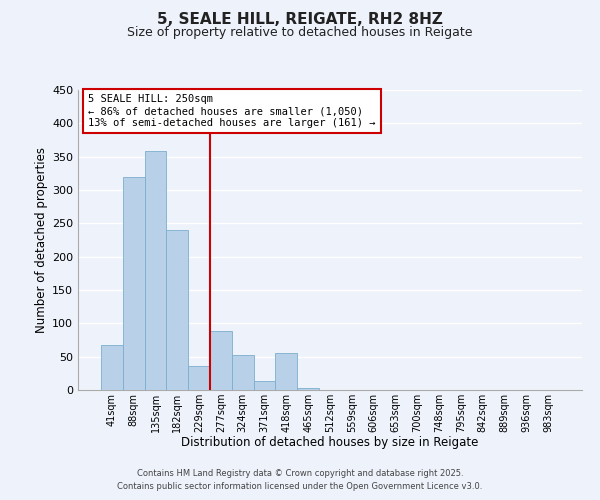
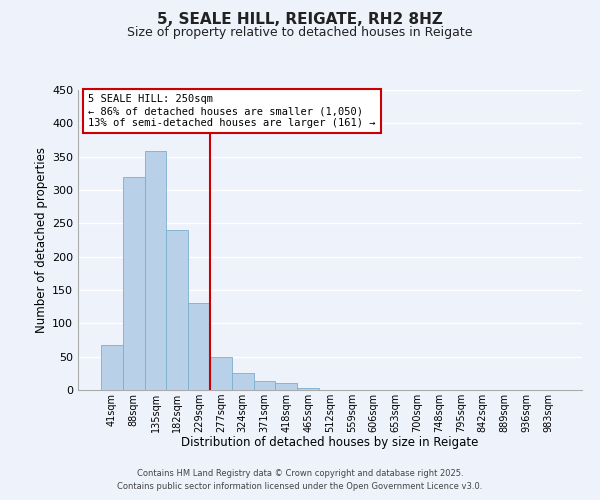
229sqm: 36 -> 131
277sqm: 88 -> 49
324sqm: 52 -> 25
418sqm: 56 -> 10
